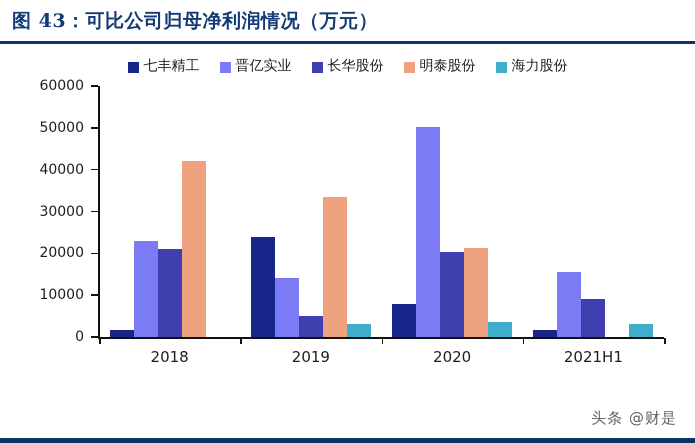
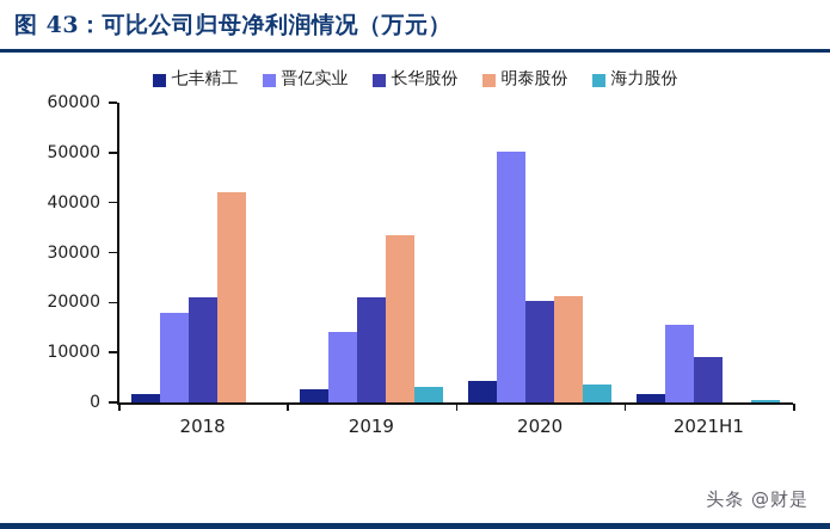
晋亿实业/2018: 23000 -> 18000
七丰精工/2019: 24000 -> 3000
长华股份/2019: 5000 -> 21000
七丰精工/2020: 8000 -> 4000
海力股份/2021H1: 3000 -> 1000
